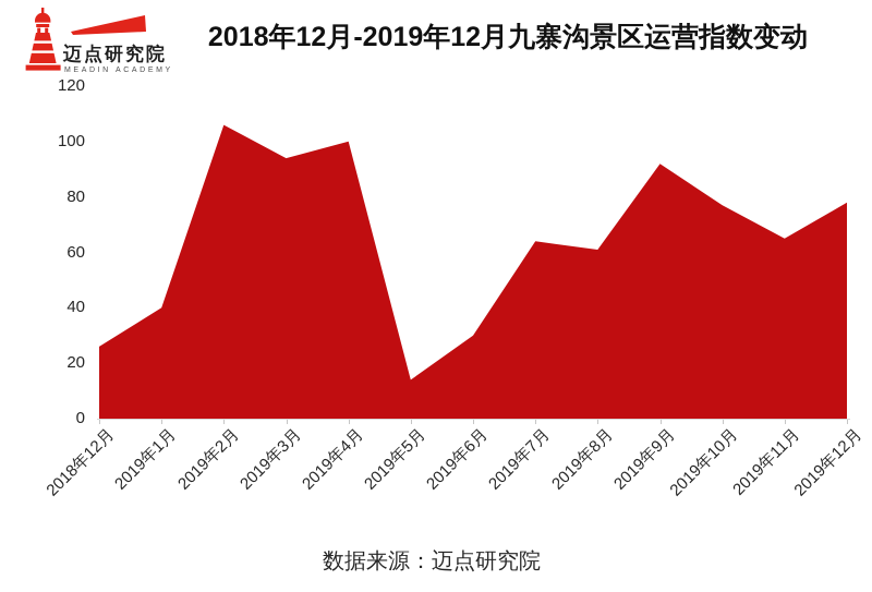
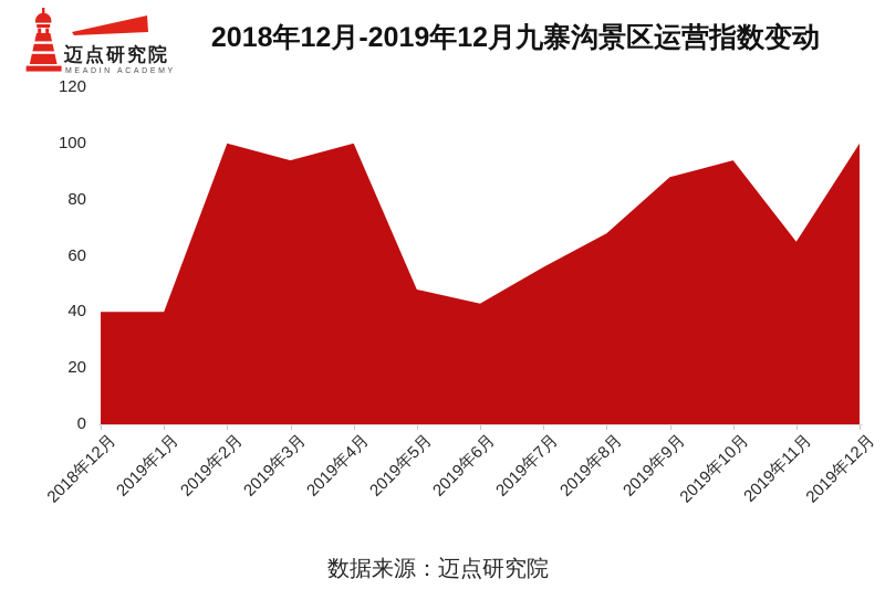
2018年12月: 26 -> 40
2019年2月: 106 -> 100
2019年5月: 14 -> 48
2019年6月: 30 -> 43
2019年7月: 64 -> 56
2019年8月: 61 -> 68
2019年9月: 92 -> 88
2019年10月: 77 -> 94
2019年12月: 78 -> 100
